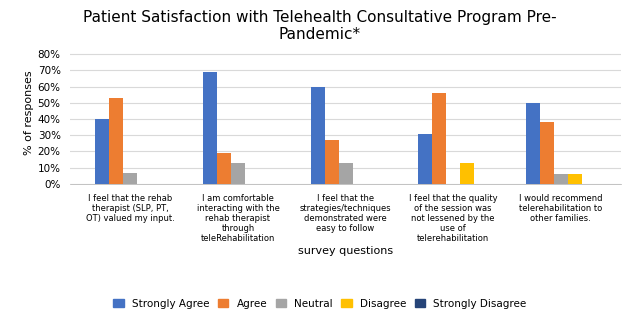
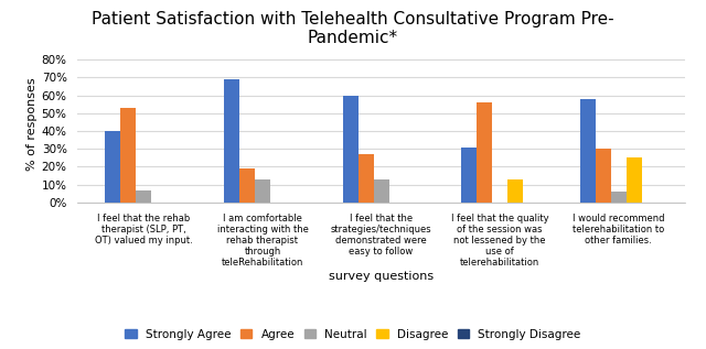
Strongly Agree/I would recommend telerehabilitation to other families.: 50% -> 58%
Agree/I would recommend telerehabilitation to other families.: 38% -> 30%
Disagree/I would recommend telerehabilitation to other families.: 6% -> 25%
